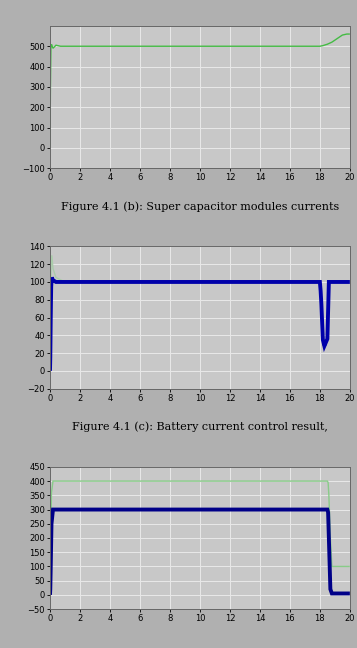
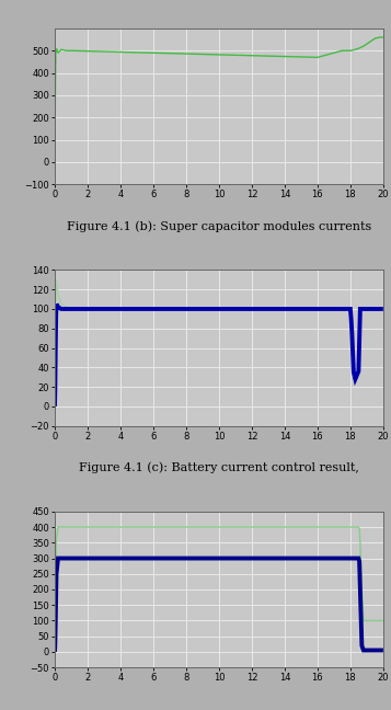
Figure 4.1 (b): Super capacitor modules currents/16: 500 -> 470
